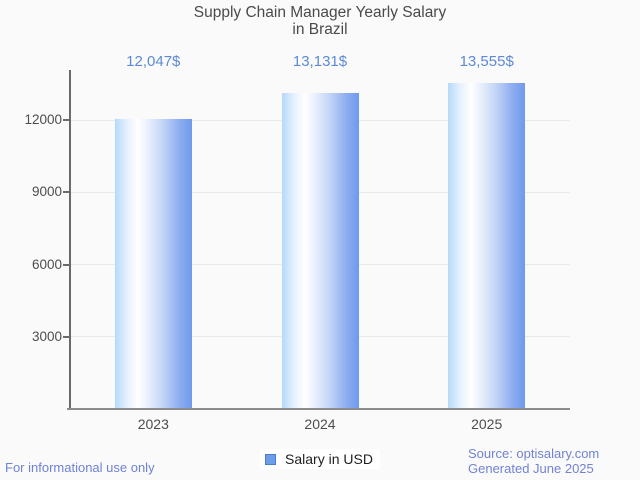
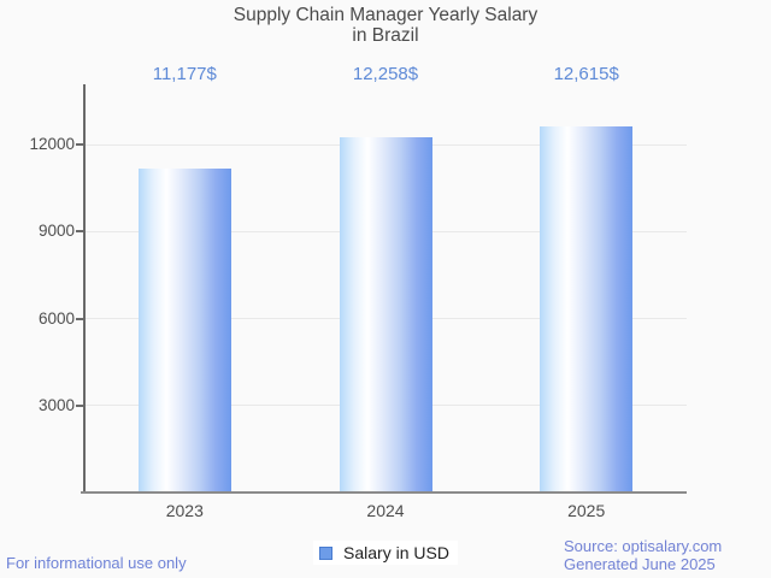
2023: 12,047 -> 11,177
2024: 13,131 -> 12,258
2025: 13,555 -> 12,615
